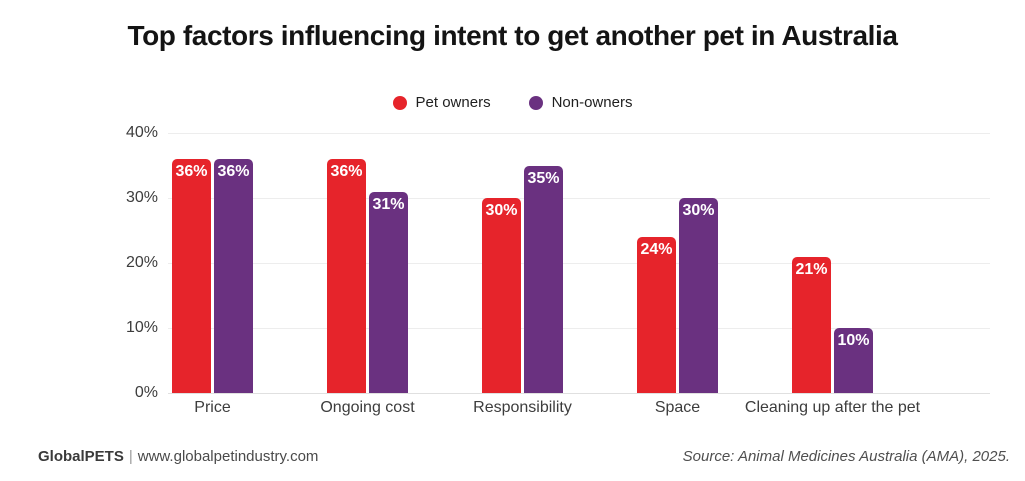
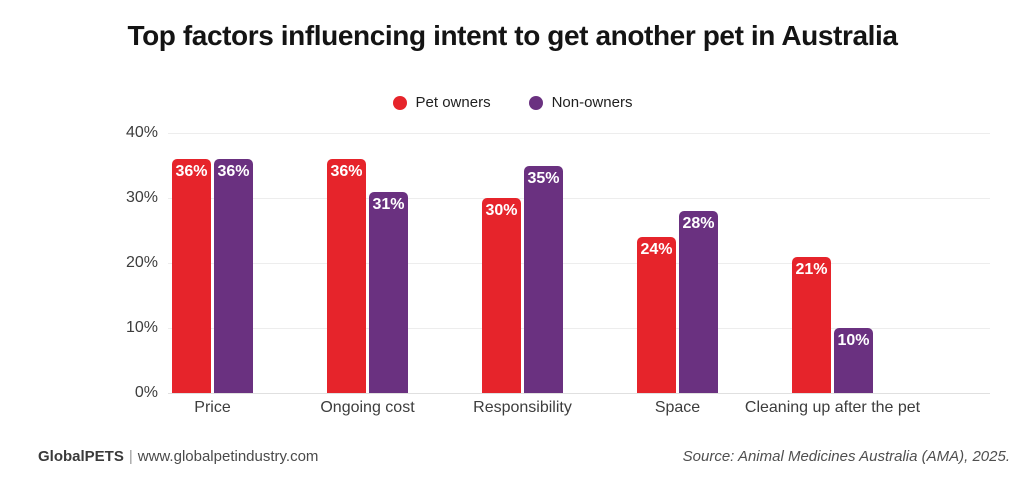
Non-owners/Space: 30% -> 28%
